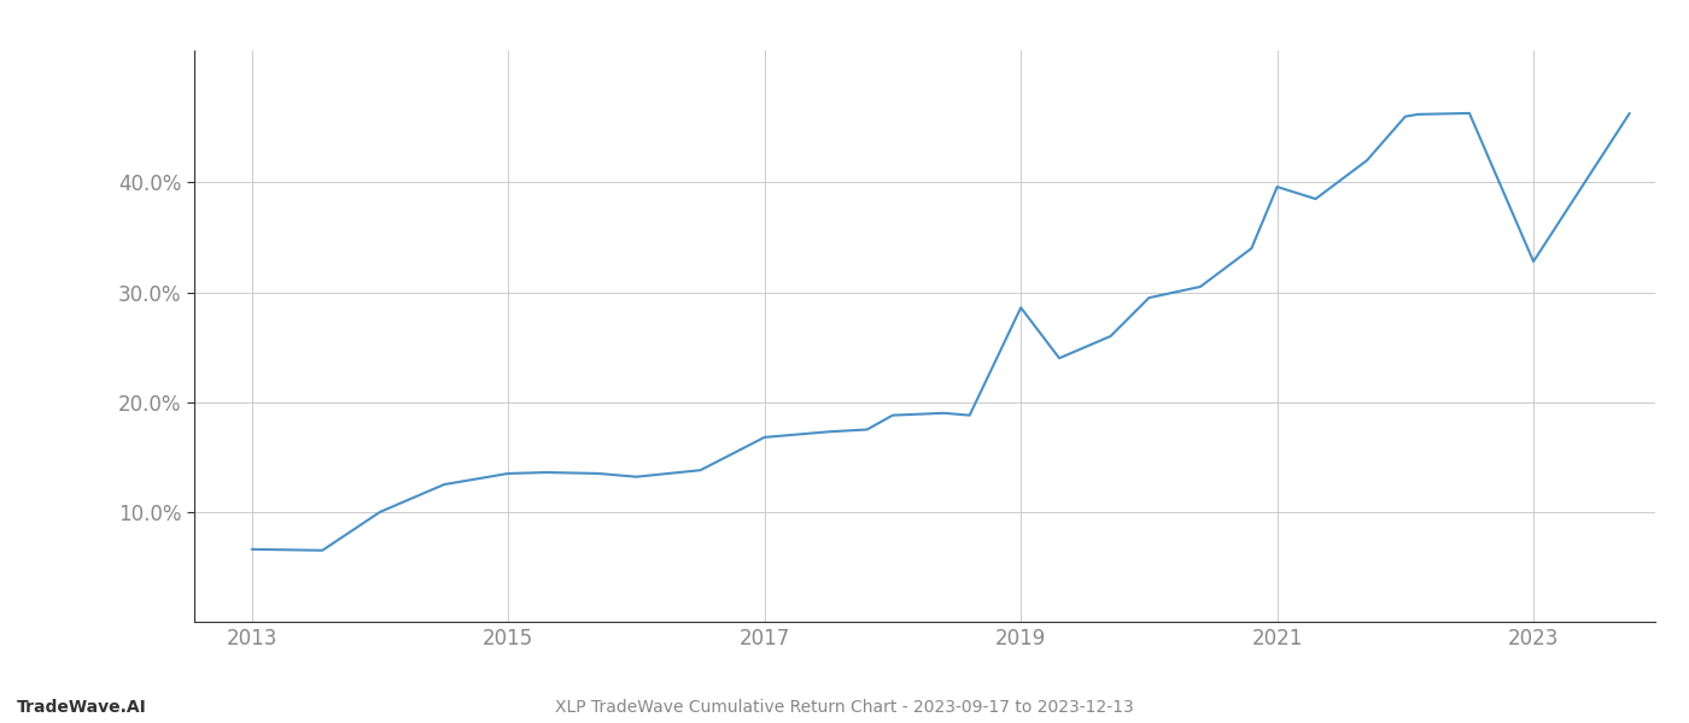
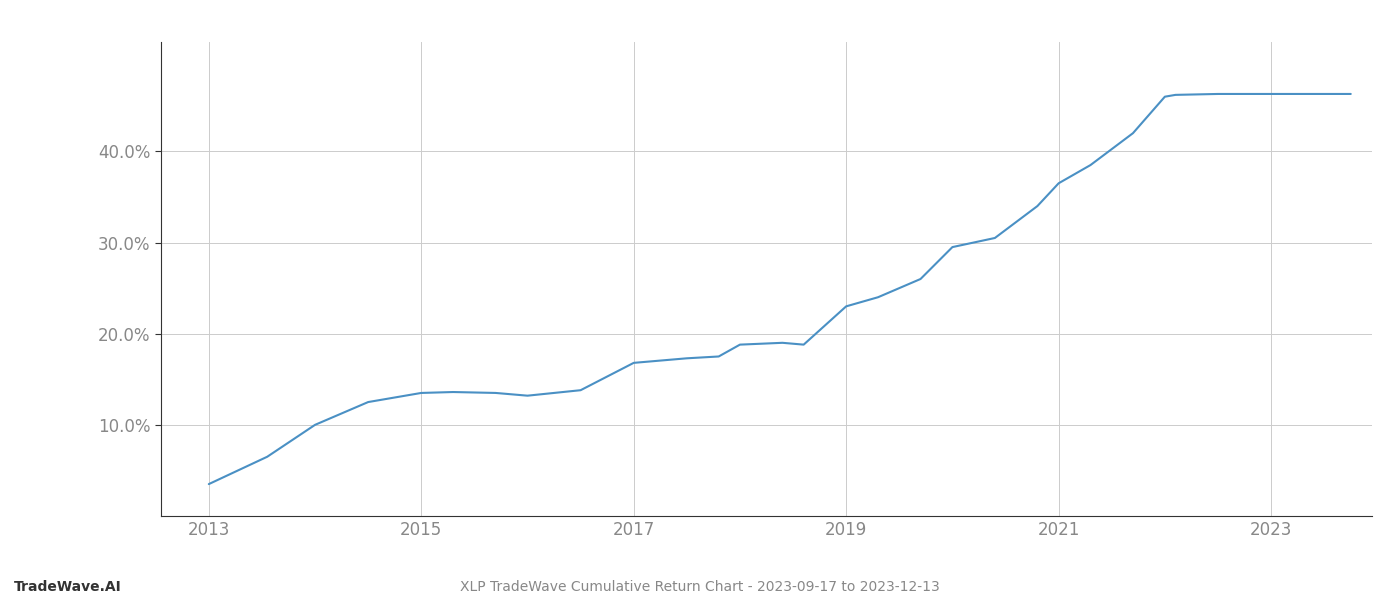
2013: 6.6% -> 3.5%
2019: 28.6% -> 23.0%
2021: 39.6% -> 36.5%
2023: 32.8% -> 46.3%
